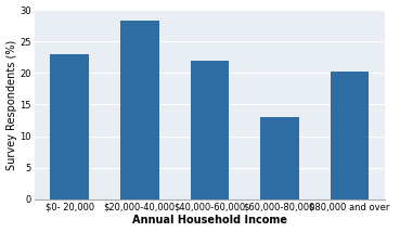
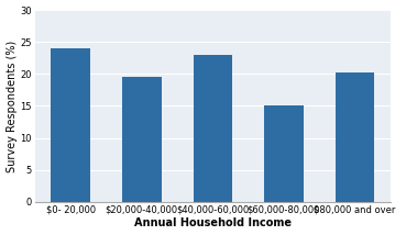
$0- 20,000: 23.0 -> 24.0
$20,000-40,000: 28.3 -> 19.6
$40,000-60,000: 22.0 -> 23.0
$60,000-80,000: 13.0 -> 15.0
